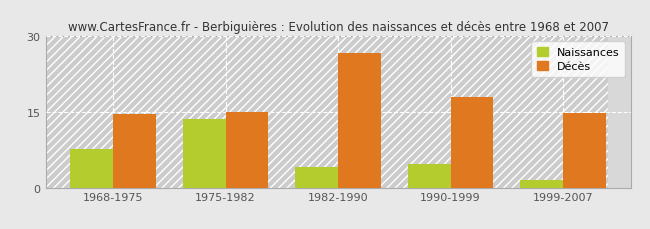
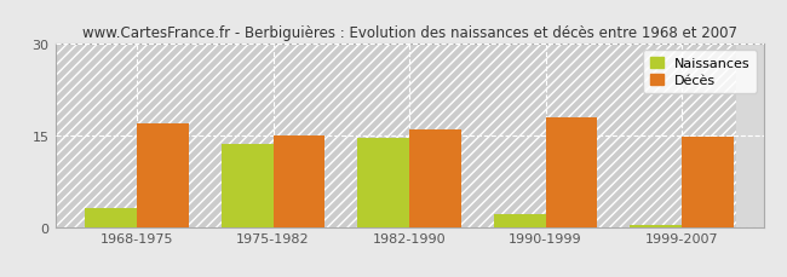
Naissances/1968-1975: 7.6 -> 3.0
Décès/1968-1975: 14.6 -> 17.0
Naissances/1982-1990: 4.0 -> 14.5
Décès/1982-1990: 26.6 -> 16.0
Naissances/1990-1999: 4.6 -> 2.0
Naissances/1999-2007: 1.6 -> 0.3
